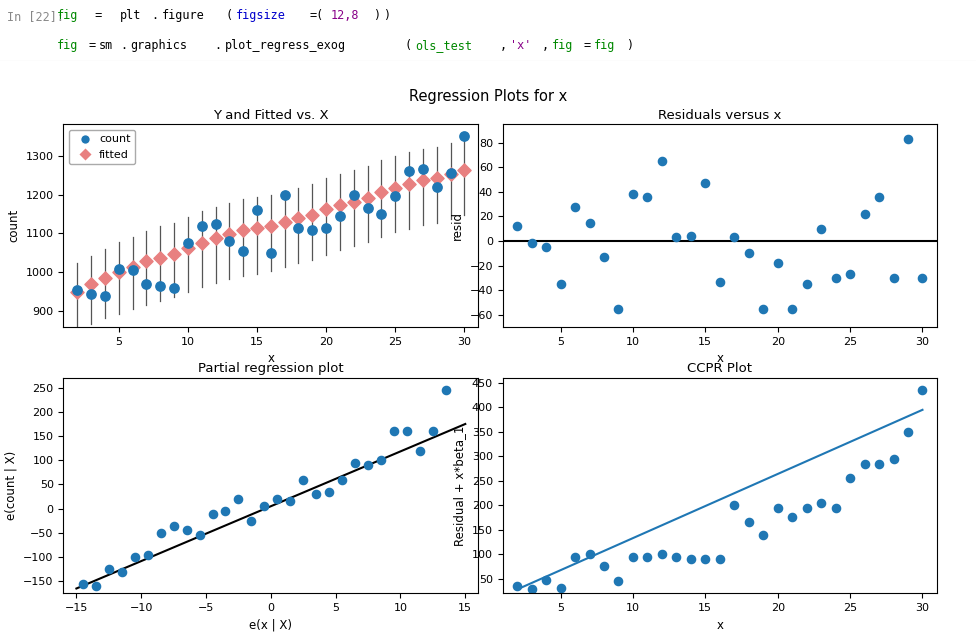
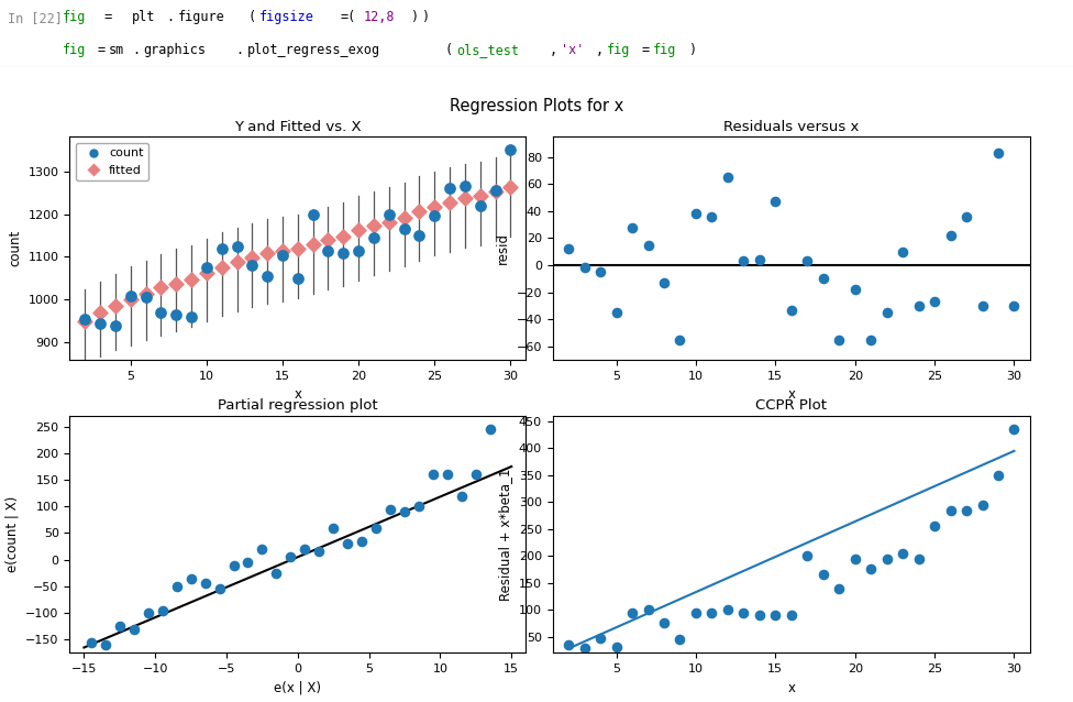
Y and Fitted vs. X/count/15: 1160 -> 1105
